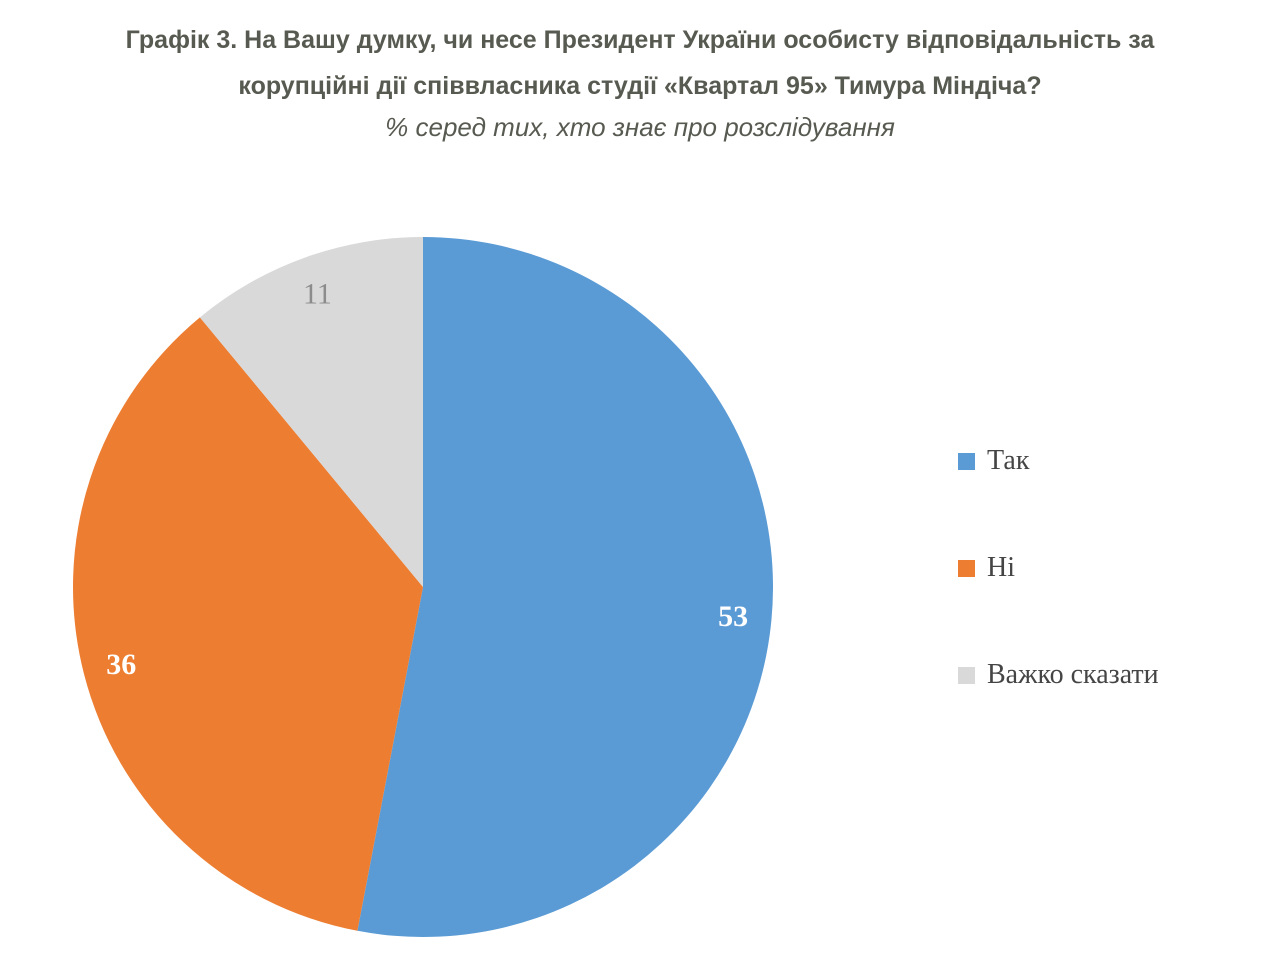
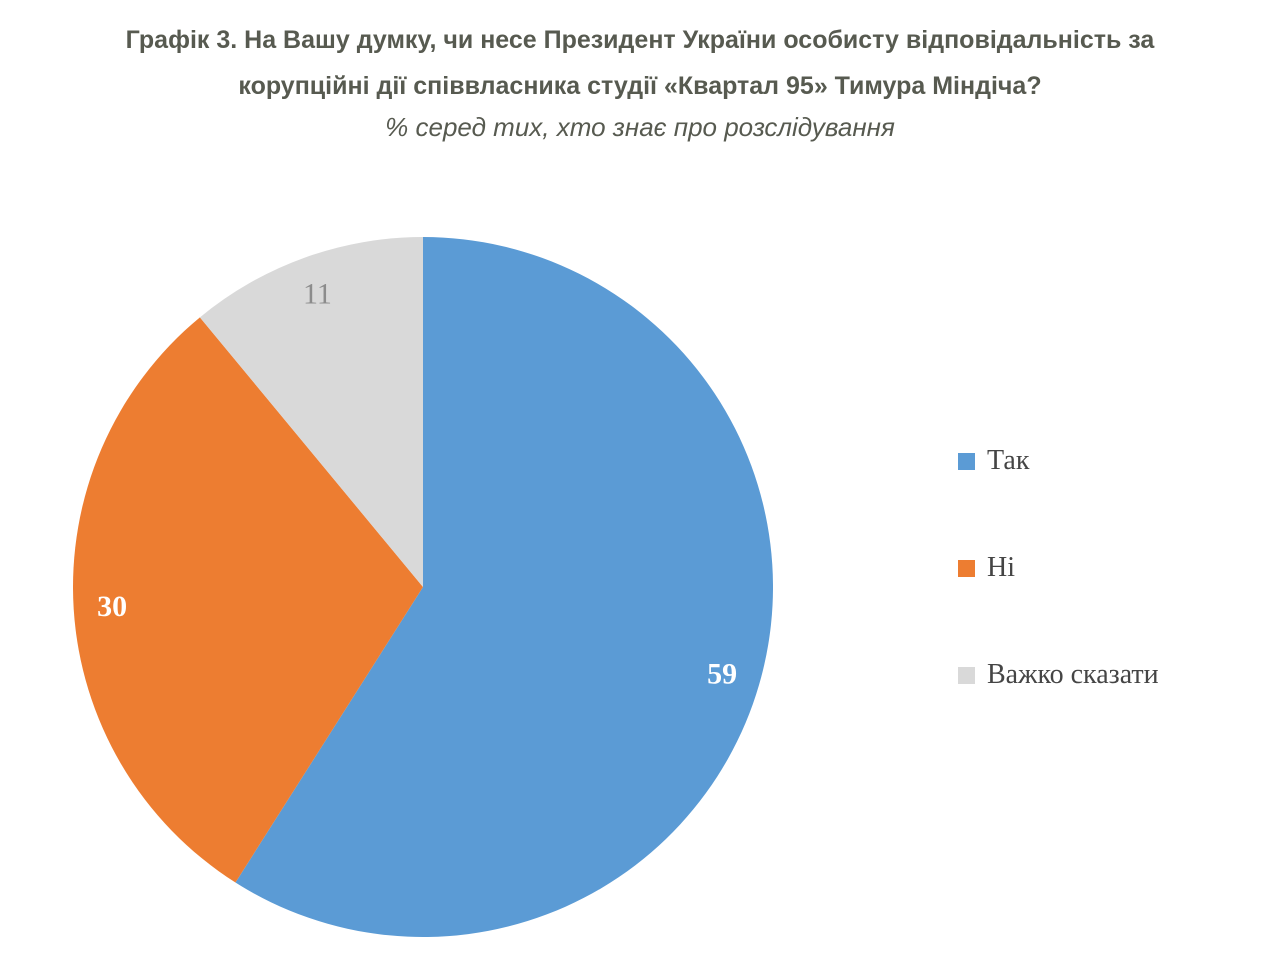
Так: 53 -> 59
Ні: 36 -> 30
